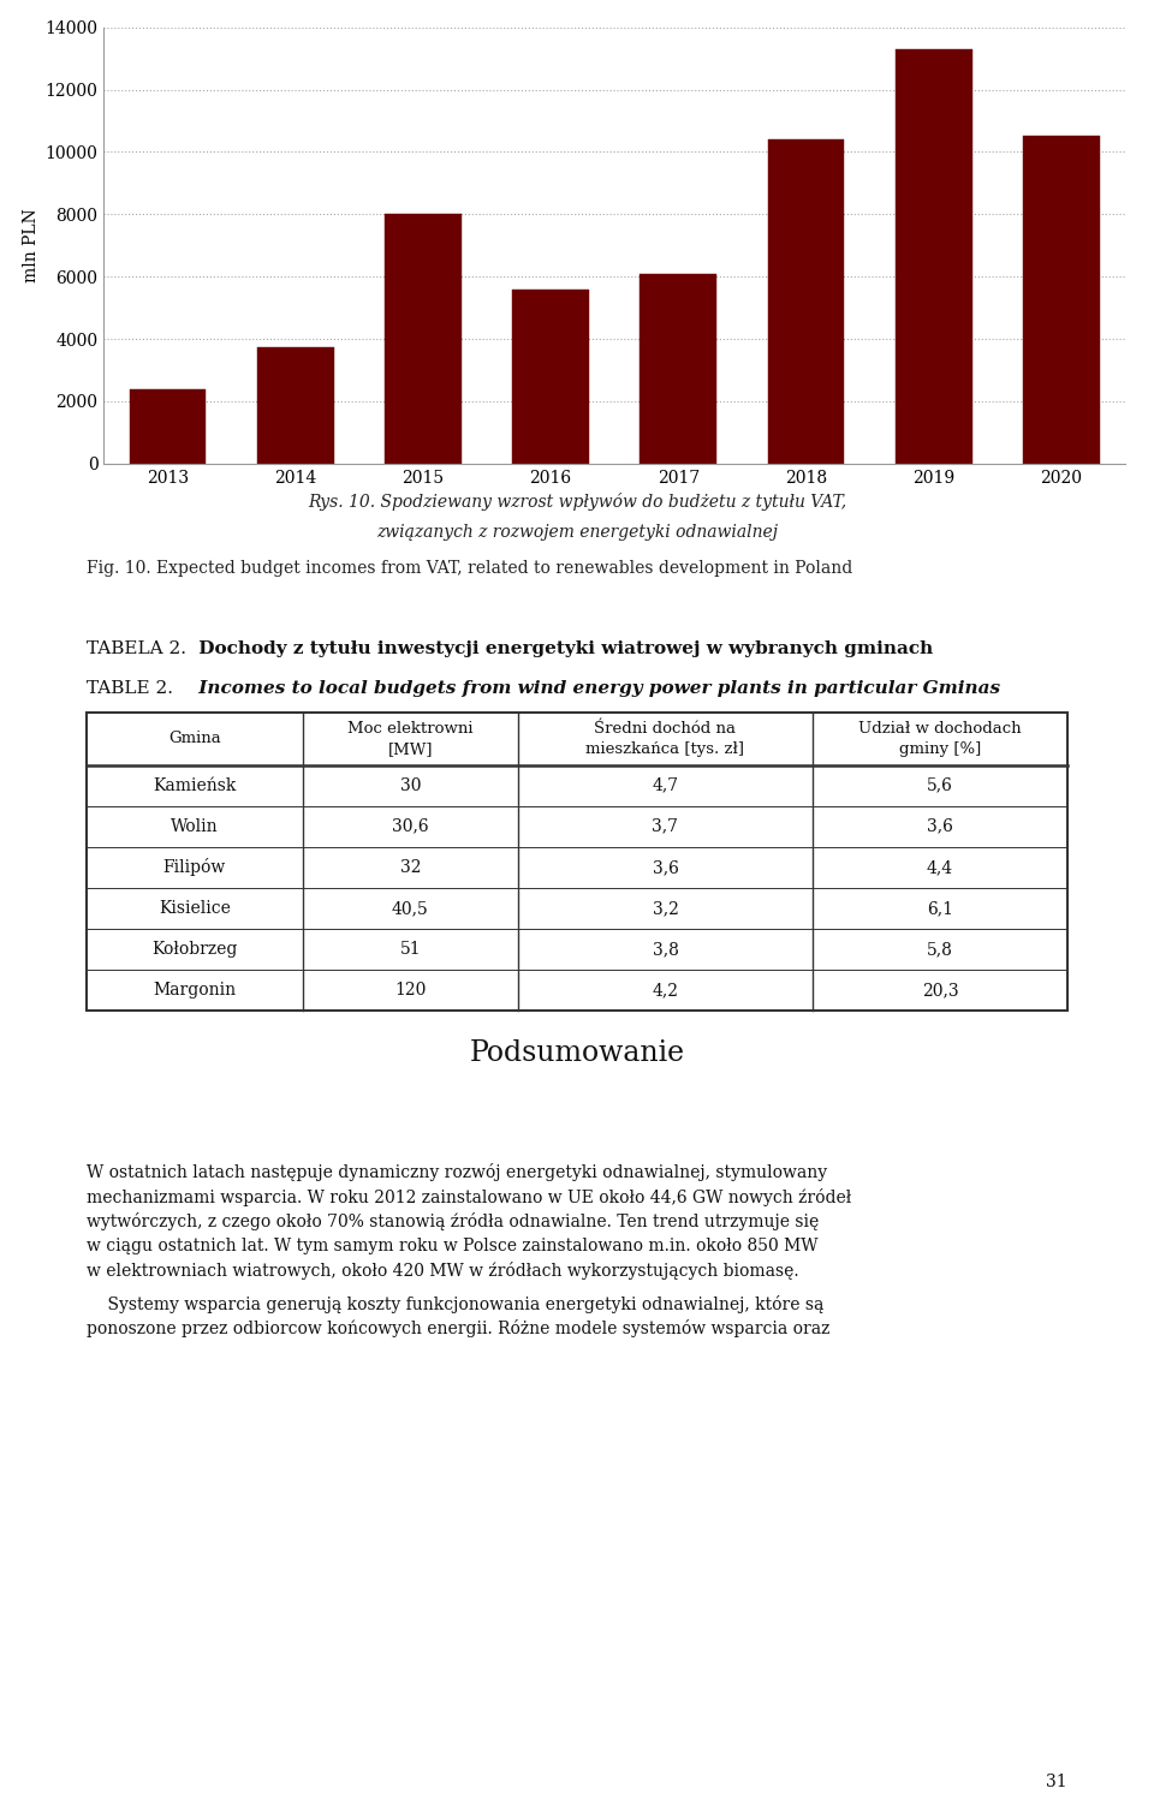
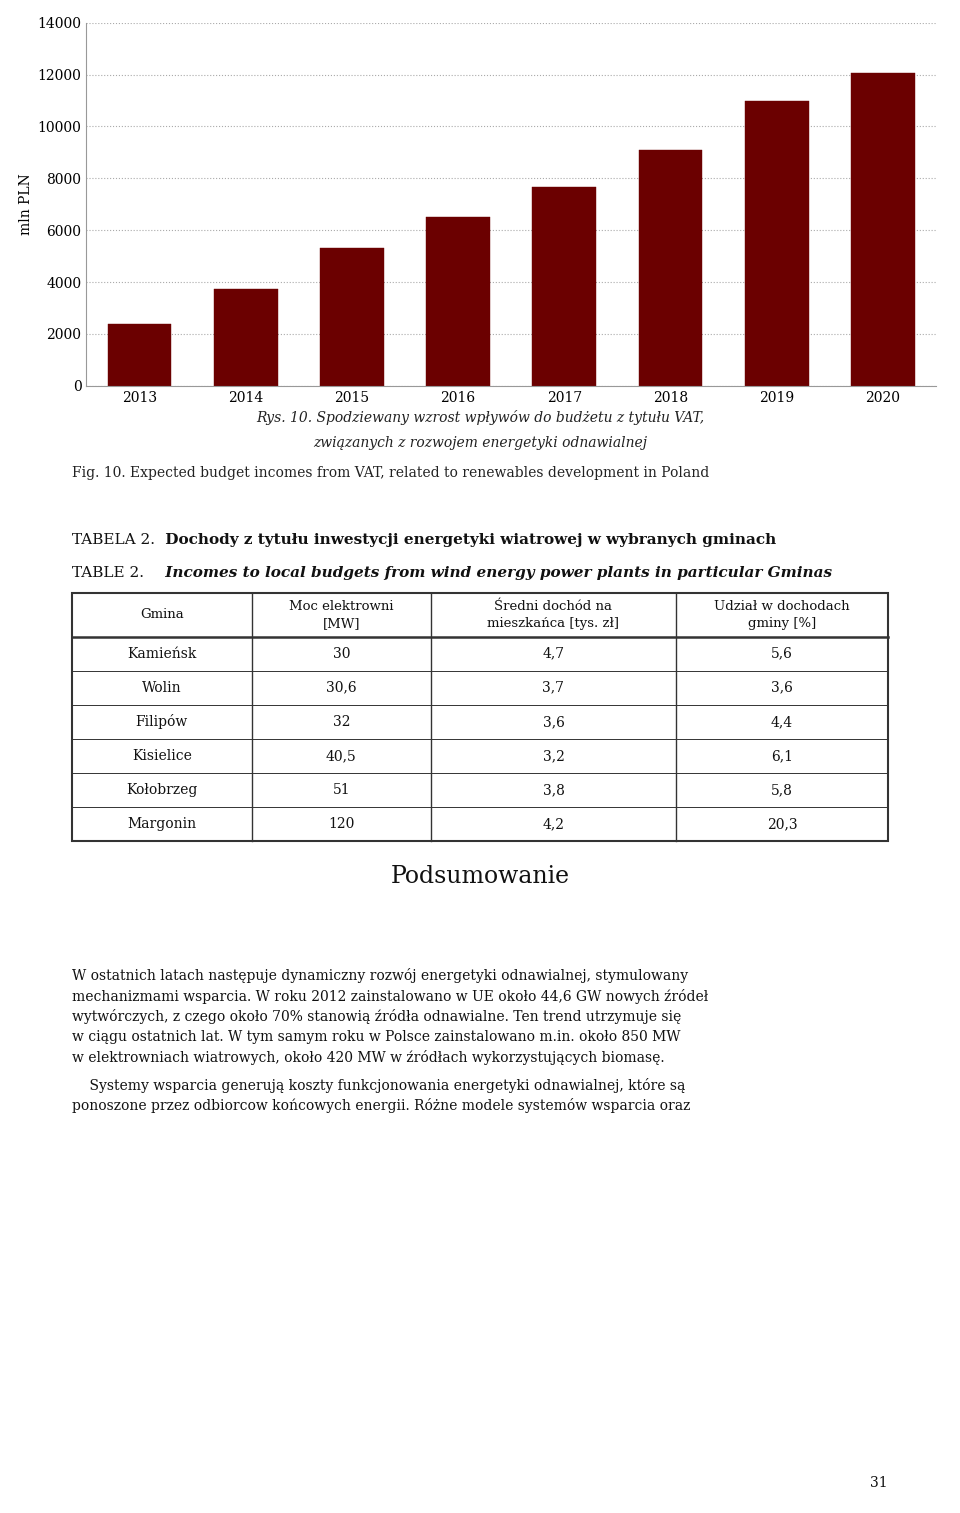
2015: 8000 -> 5300
2016: 5600 -> 6500
2017: 6100 -> 7650
2018: 10400 -> 9100
2019: 13300 -> 11000
2020: 10500 -> 12050
